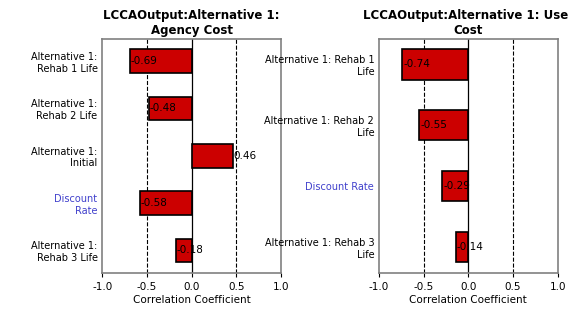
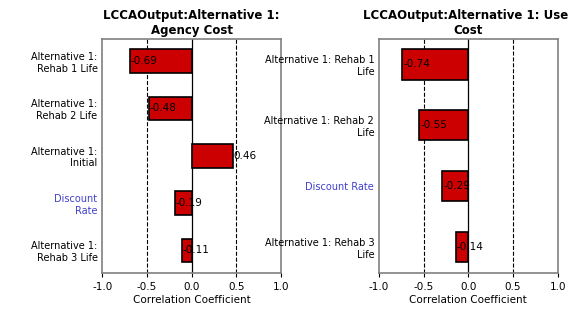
LCCAOutput:Alternative 1: Agency Cost/Discount Rate: -0.58 -> -0.19
LCCAOutput:Alternative 1: Agency Cost/Alternative 1: Rehab 3 Life: -0.18 -> -0.11
